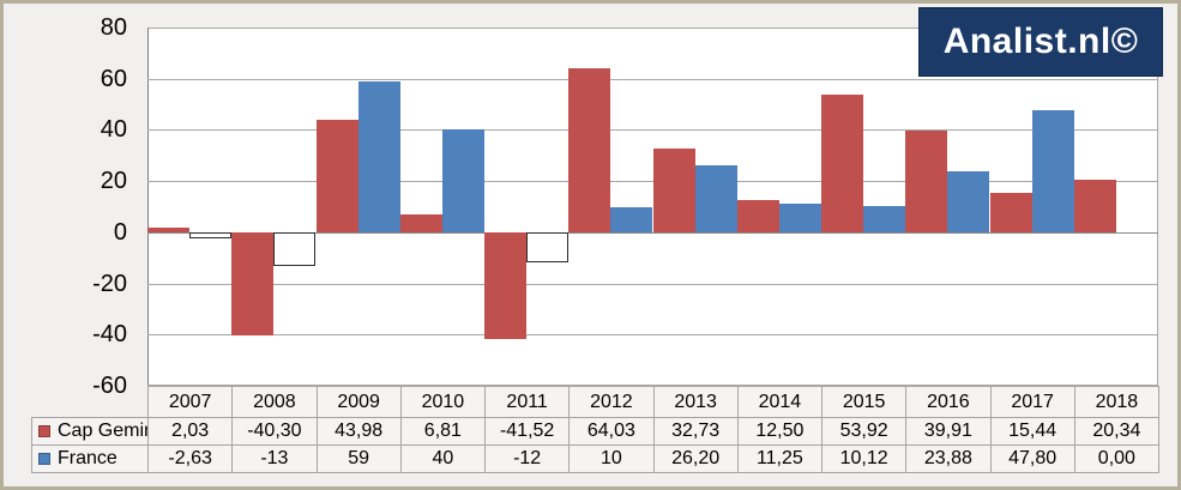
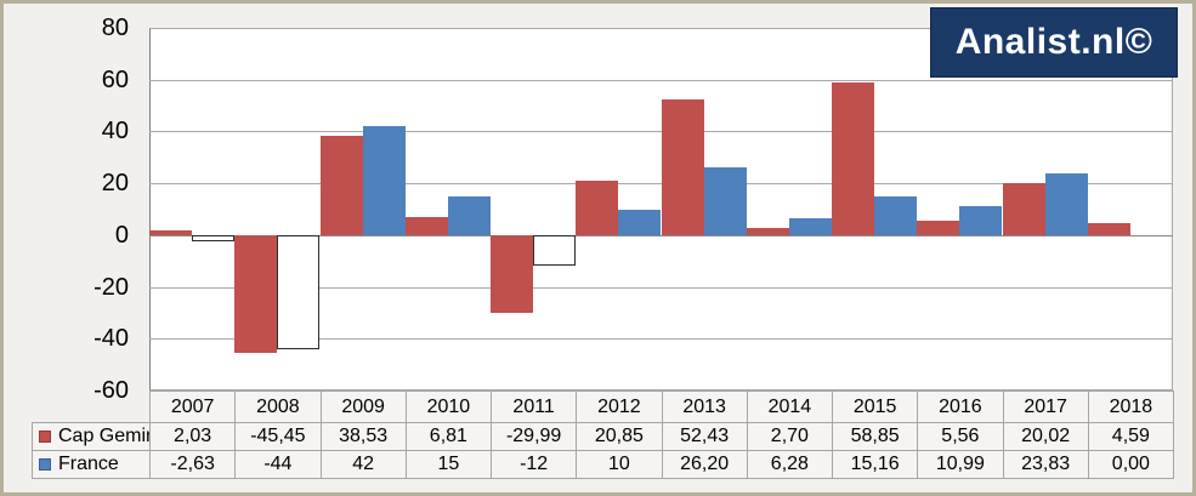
Cap Gemini/2008: -40,30 -> -45,45
France/2008: -13 -> -44
Cap Gemini/2009: 43,98 -> 38,53
France/2009: 59 -> 42
France/2010: 40 -> 15
Cap Gemini/2011: -41,52 -> -29,99
Cap Gemini/2012: 64,03 -> 20,85
Cap Gemini/2013: 32,73 -> 52,43
Cap Gemini/2014: 12,50 -> 2,70
France/2014: 11,25 -> 6,28
Cap Gemini/2015: 53,92 -> 58,85
France/2015: 10,12 -> 15,16
Cap Gemini/2016: 39,91 -> 5,56
France/2016: 23,88 -> 10,99
Cap Gemini/2017: 15,44 -> 20,02
France/2017: 47,80 -> 23,83
Cap Gemini/2018: 20,34 -> 4,59
